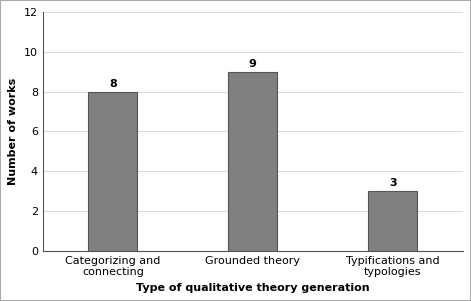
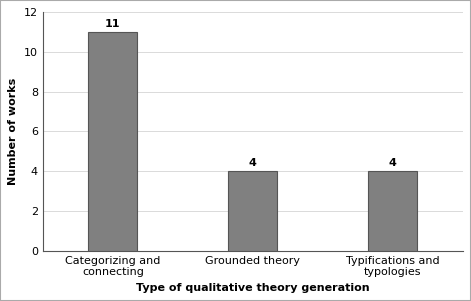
Categorizing and connecting: 8 -> 11
Grounded theory: 9 -> 4
Typifications and typologies: 3 -> 4
